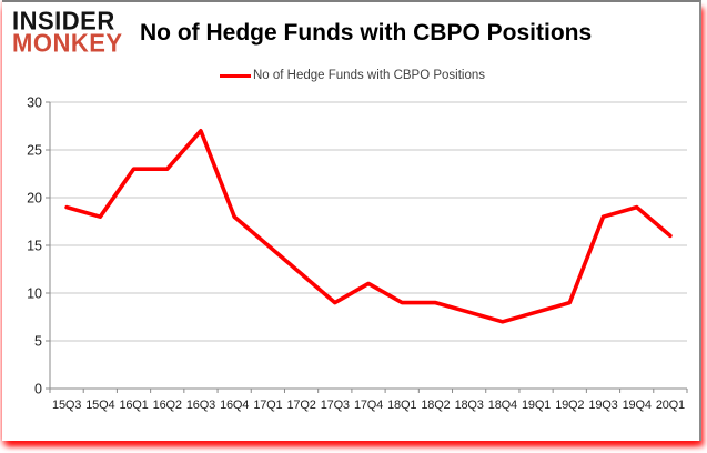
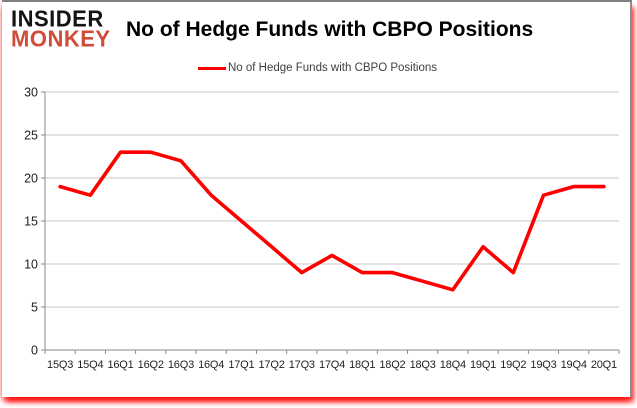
16Q3: 27 -> 22
19Q1: 8 -> 12
20Q1: 16 -> 19
